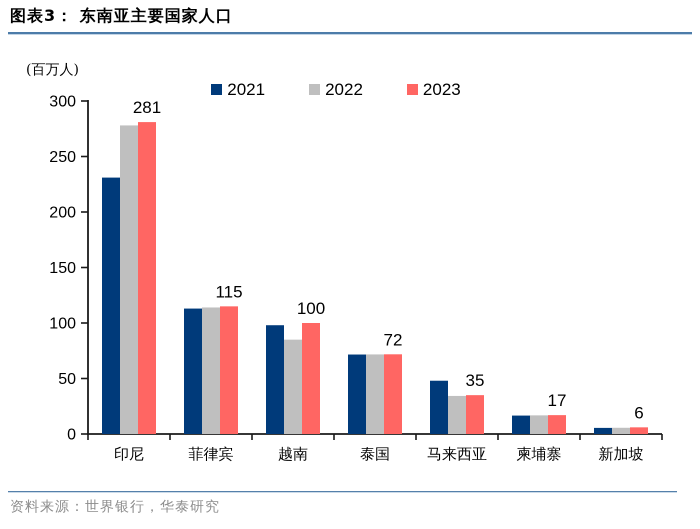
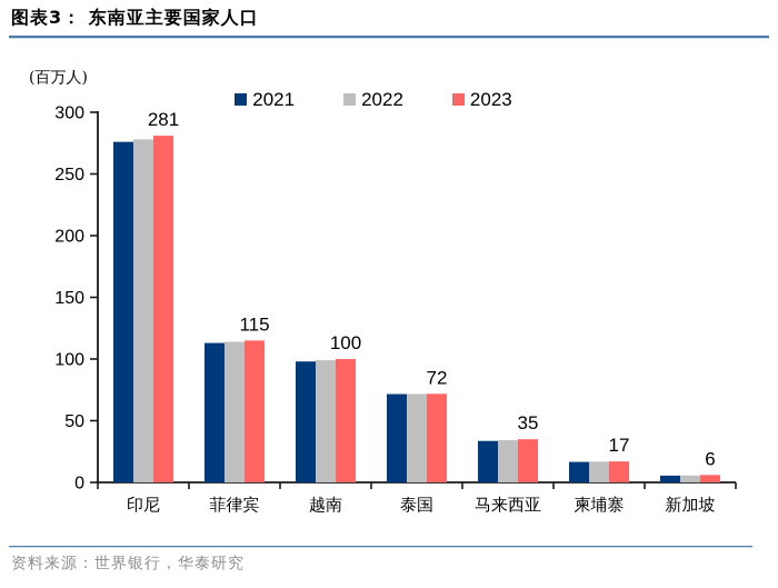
2021/印尼: 231 -> 276
2022/越南: 85 -> 99
2021/马来西亚: 48 -> 34
